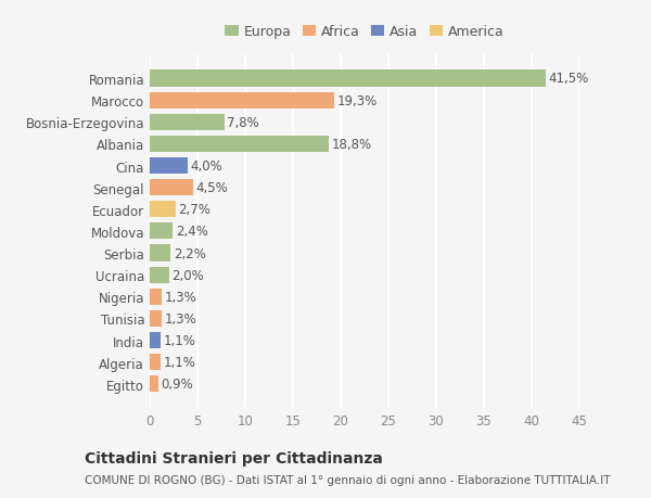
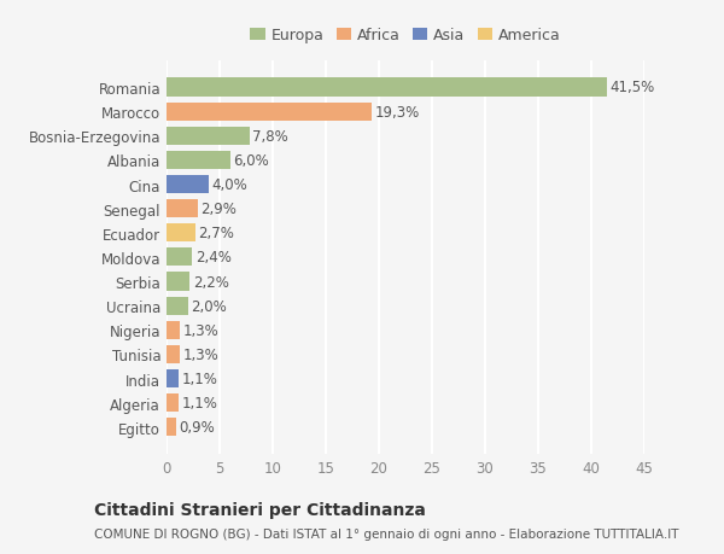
Albania: 18,8% -> 6,0%
Senegal: 4,5% -> 2,9%
